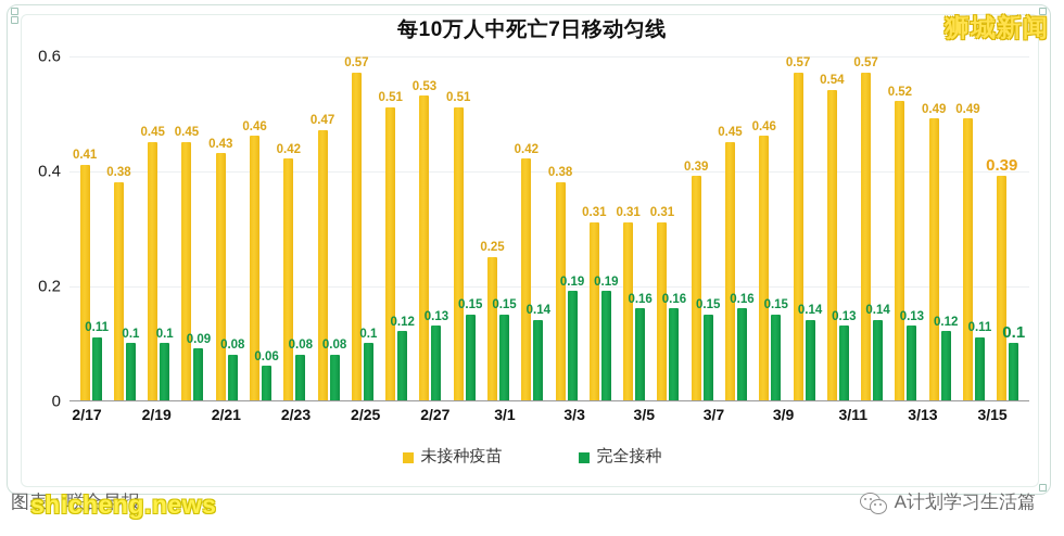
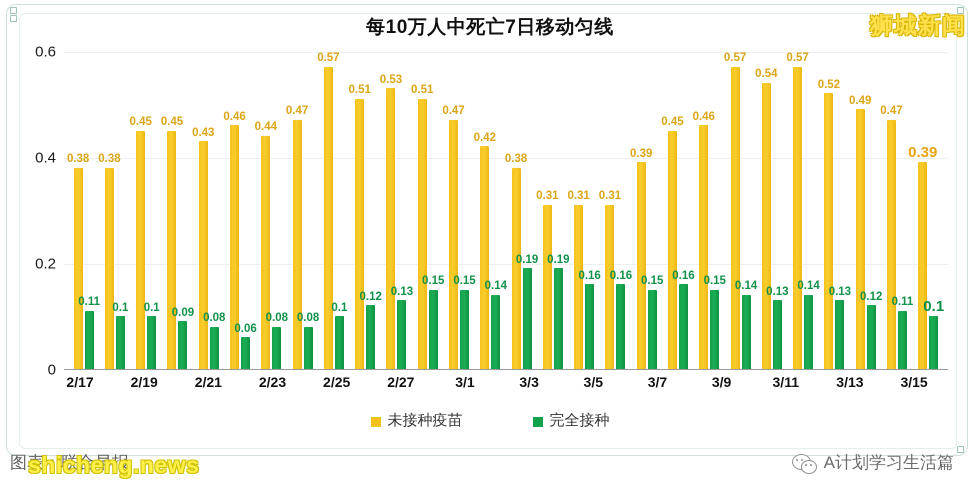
未接种疫苗/2/17: 0.41 -> 0.38
未接种疫苗/2/23: 0.42 -> 0.44
未接种疫苗/3/1: 0.25 -> 0.47
未接种疫苗/3/15: 0.49 -> 0.47
